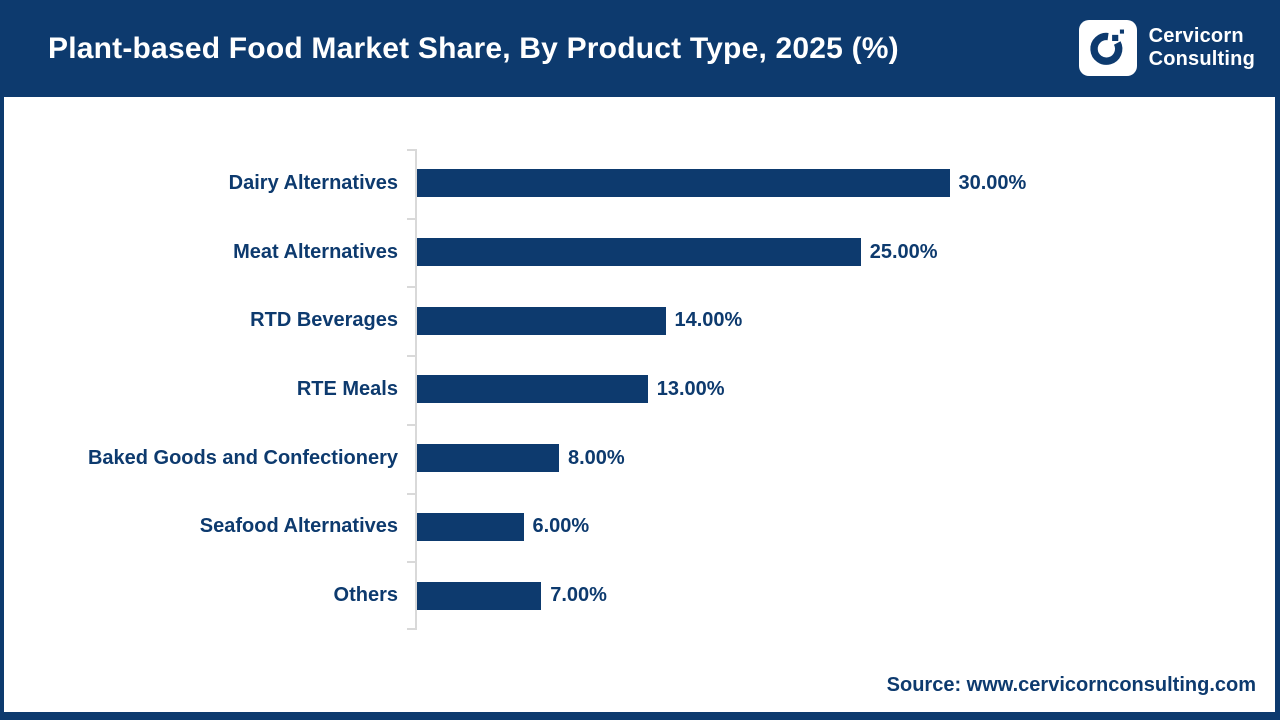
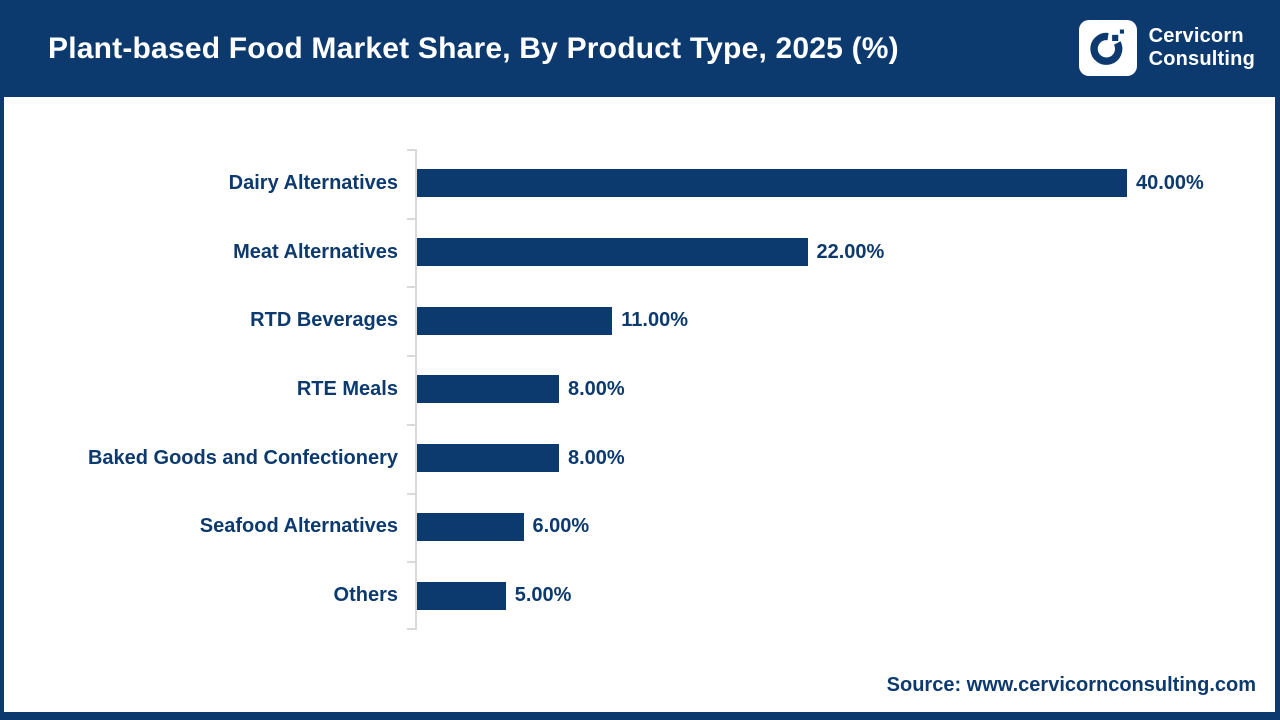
Dairy Alternatives: 30.00% -> 40.00%
Meat Alternatives: 25.00% -> 22.00%
RTD Beverages: 14.00% -> 11.00%
RTE Meals: 13.00% -> 8.00%
Others: 7.00% -> 5.00%
